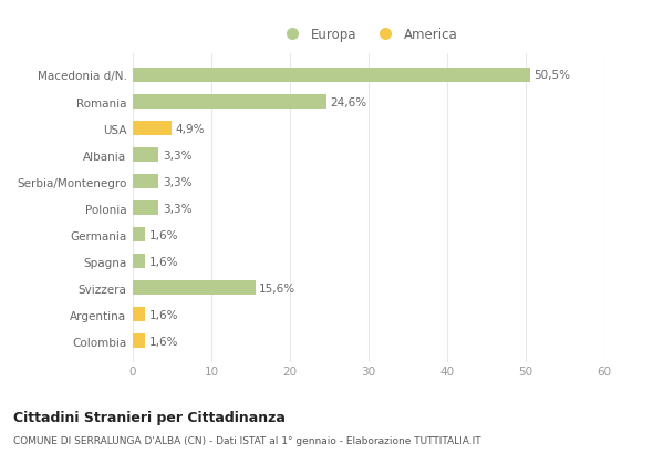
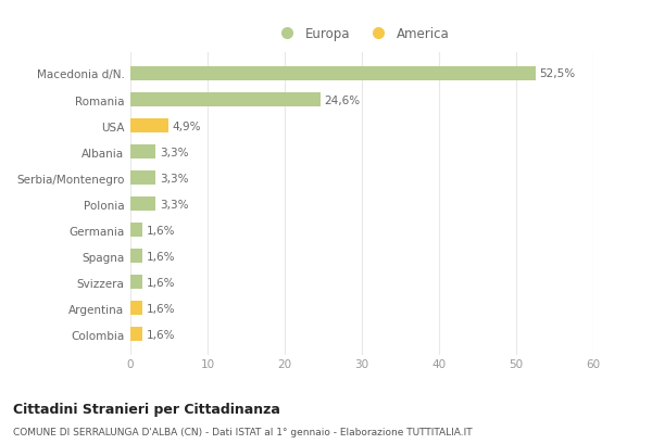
Macedonia d/N.: 50,5% -> 52,5%
Svizzera: 15,6% -> 1,6%
